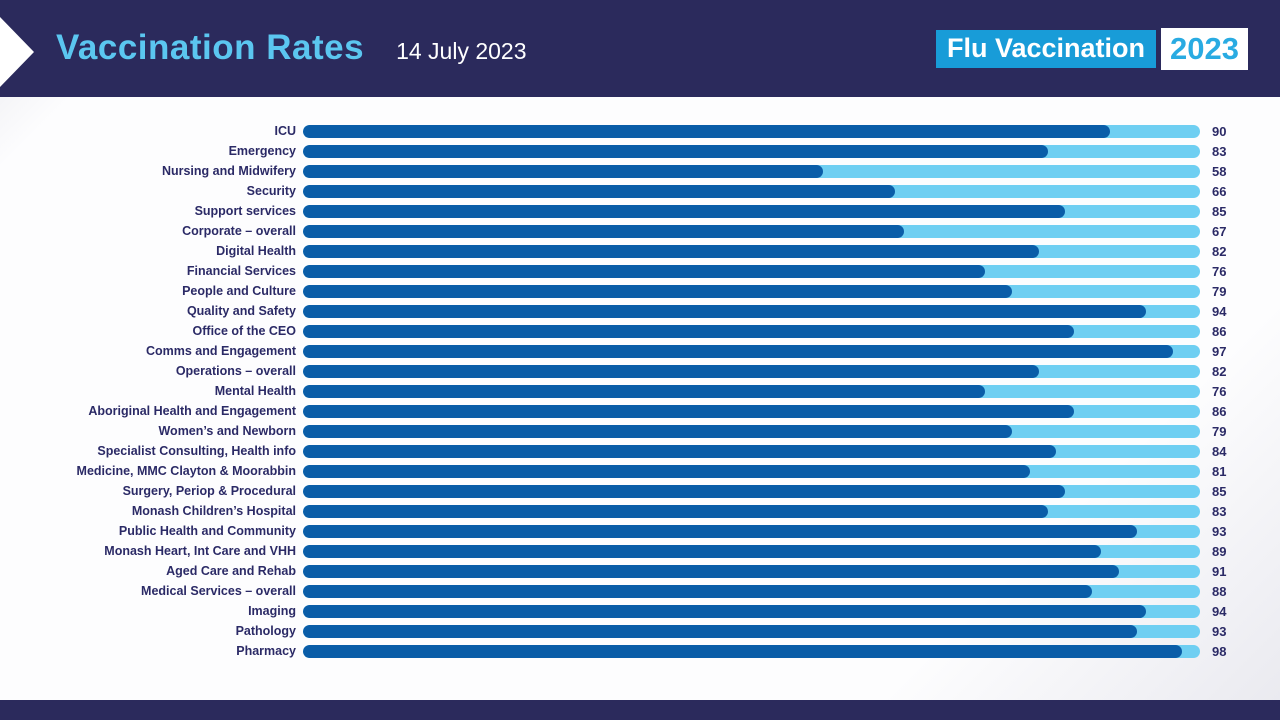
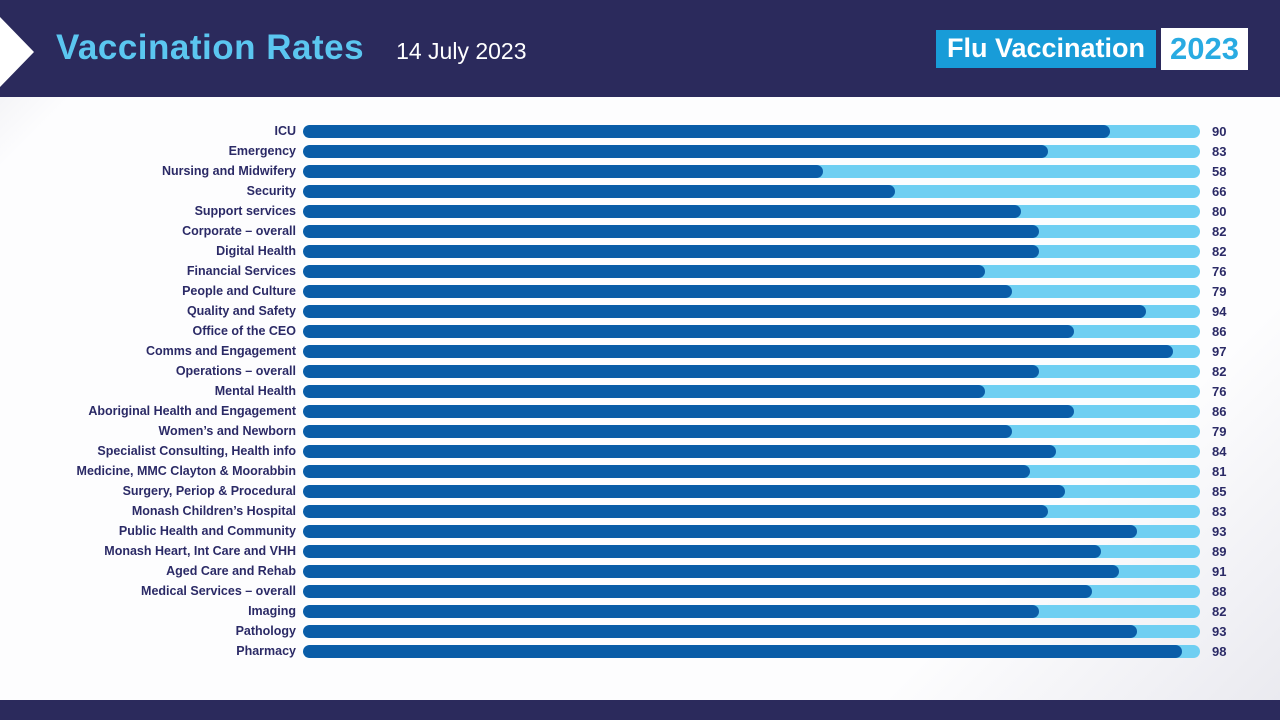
Support services: 85 -> 80
Corporate – overall: 67 -> 82
Imaging: 94 -> 82
